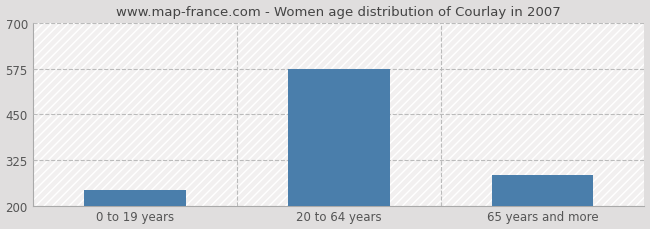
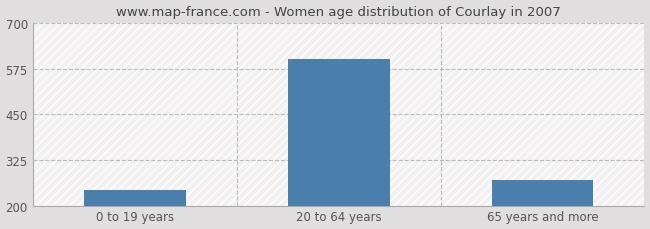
20 to 64 years: 575 -> 600
65 years and more: 285 -> 270
